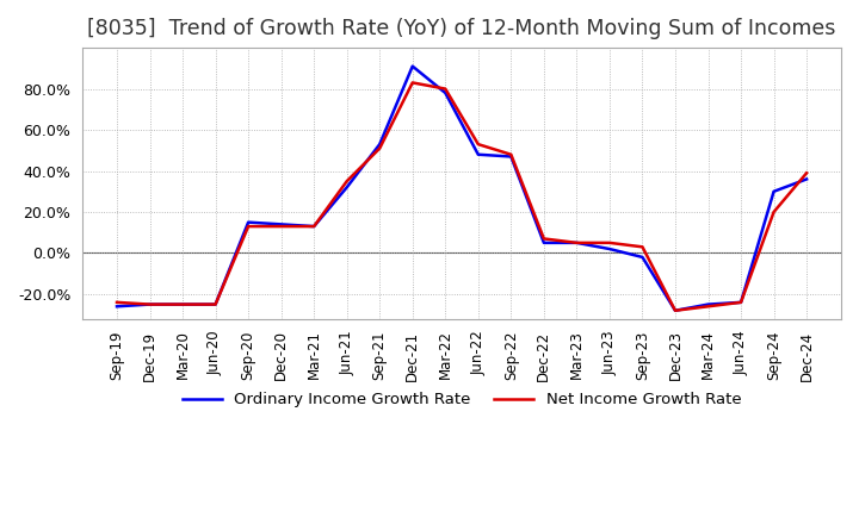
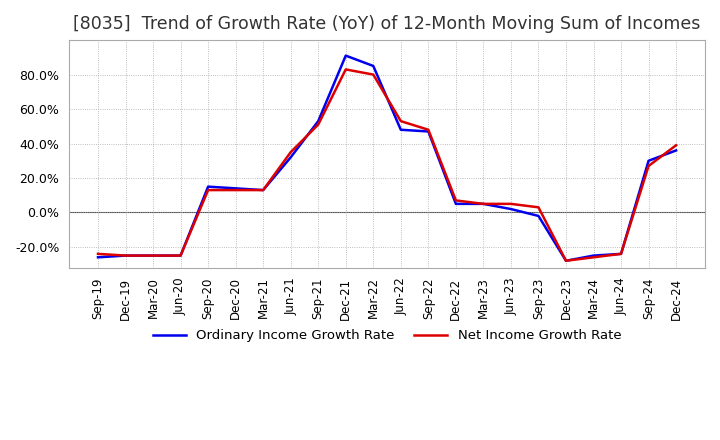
Ordinary Income Growth Rate/Mar-22: 78% -> 85%
Net Income Growth Rate/Sep-24: 20% -> 27%
